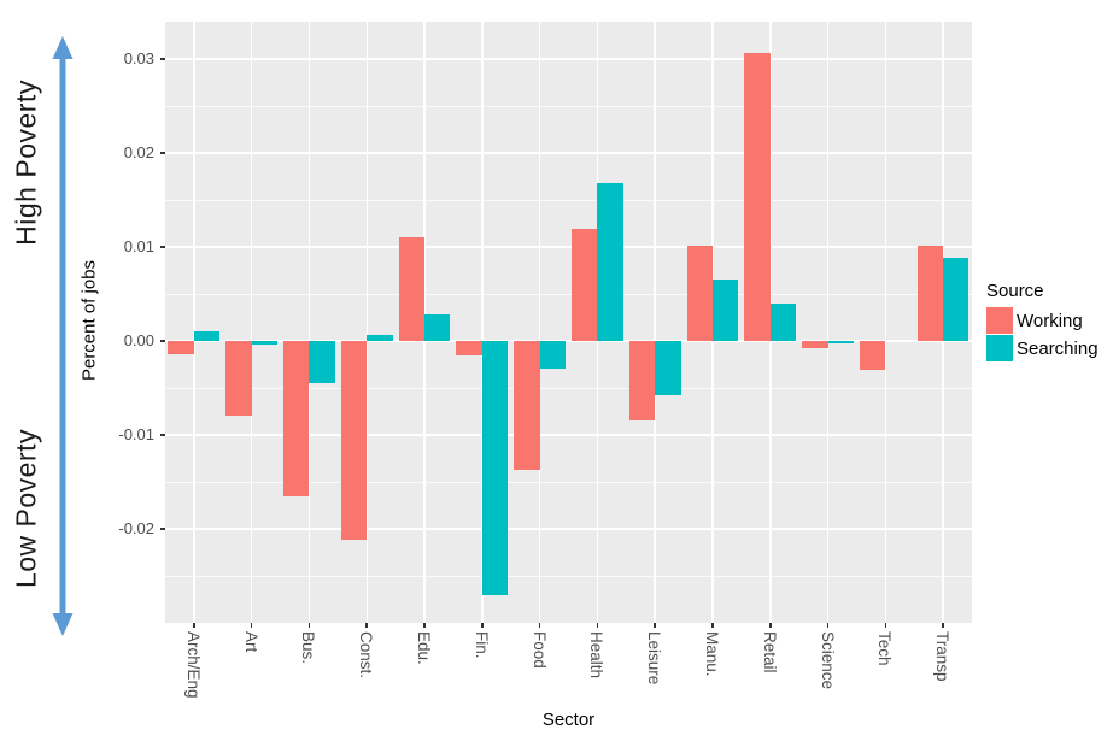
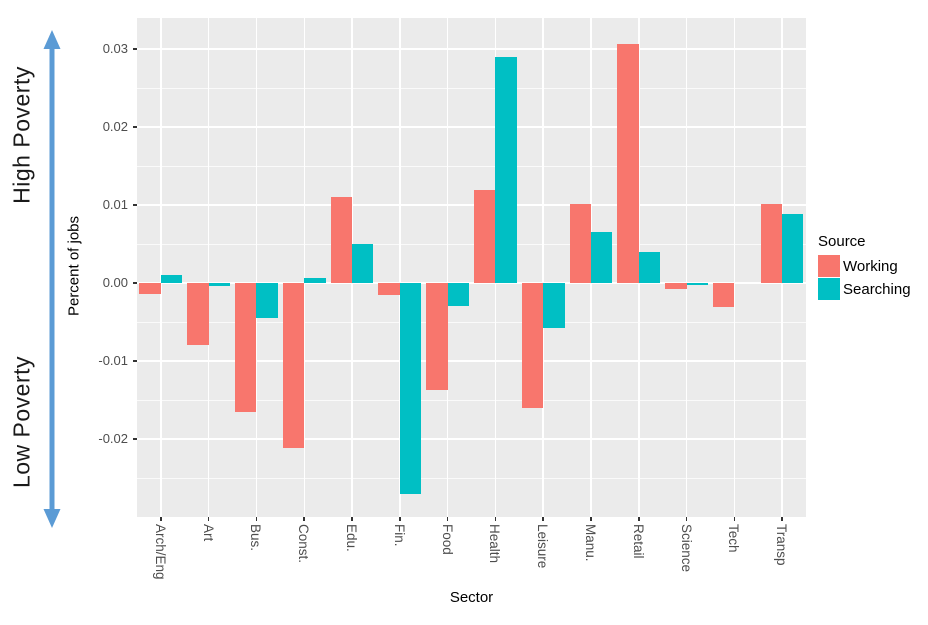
Searching/Edu.: 0.003 -> 0.005
Searching/Health: 0.017 -> 0.029
Working/Leisure: -0.008 -> -0.016
